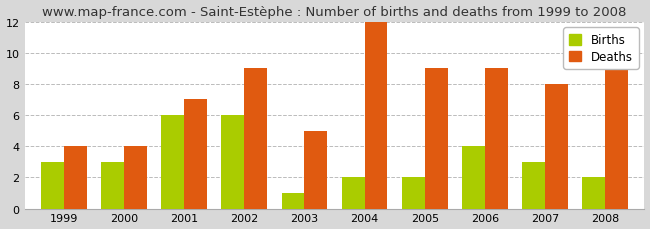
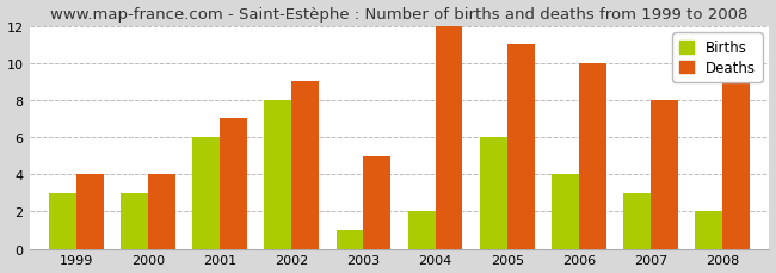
Births/2002: 6 -> 8
Births/2005: 2 -> 6
Deaths/2005: 9 -> 11
Deaths/2006: 9 -> 10
